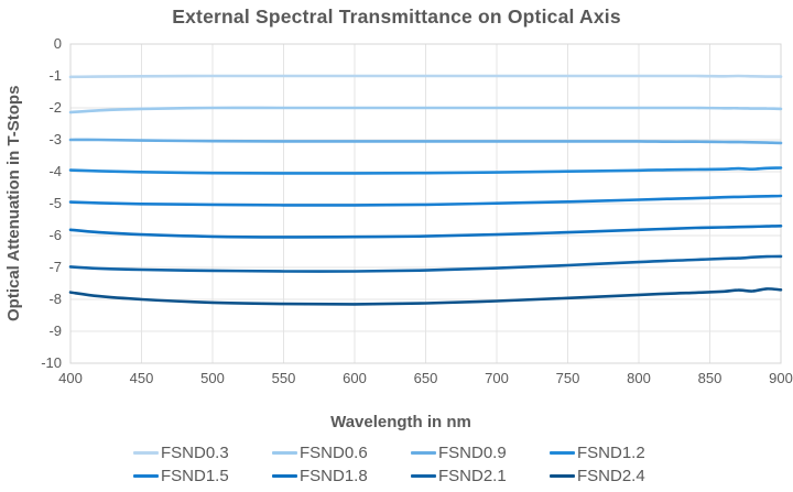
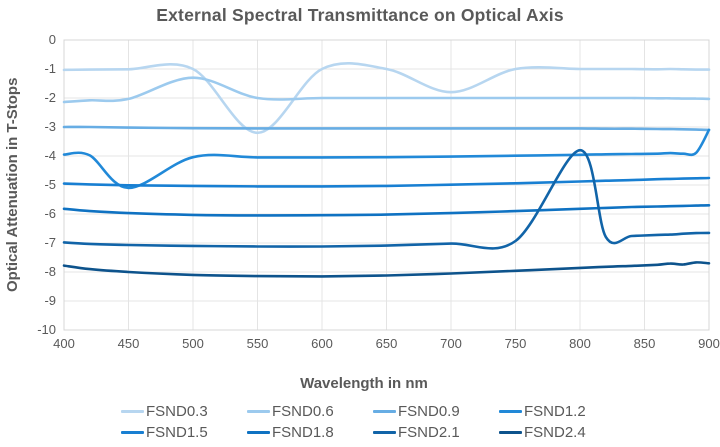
FSND1.2/450: -4.0 -> -5.1
FSND0.6/500: -2.0 -> -1.3
FSND0.3/550: -1.0 -> -3.2
FSND0.3/700: -1.0 -> -1.8
FSND2.1/800: -6.8 -> -3.8
FSND1.2/900: -3.9 -> -3.1
